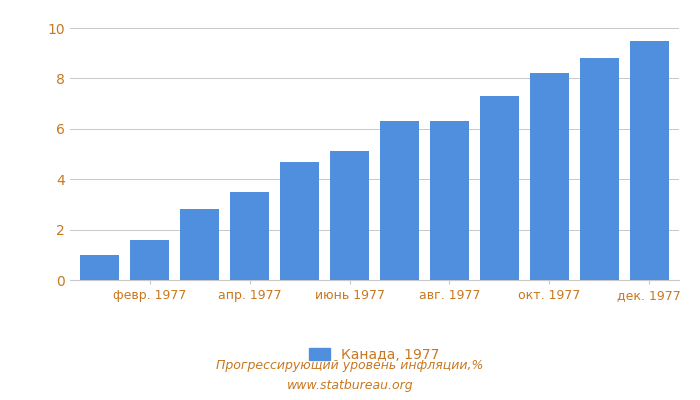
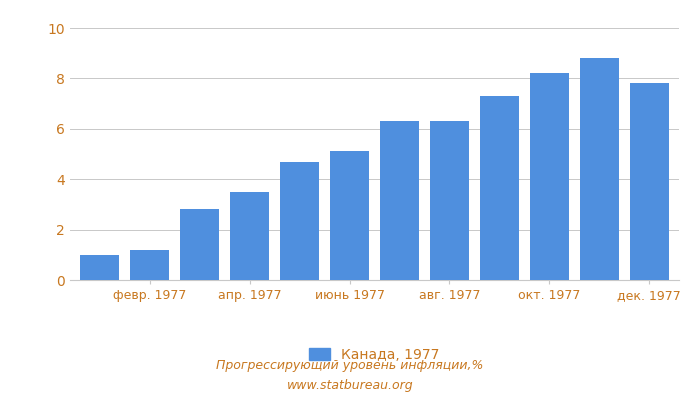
февр. 1977: 1.6 -> 1.2
дек. 1977: 9.5 -> 7.8
